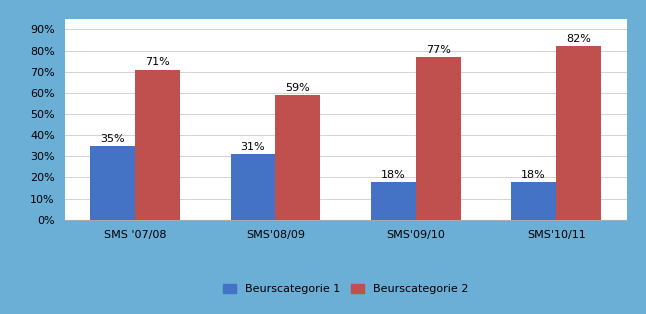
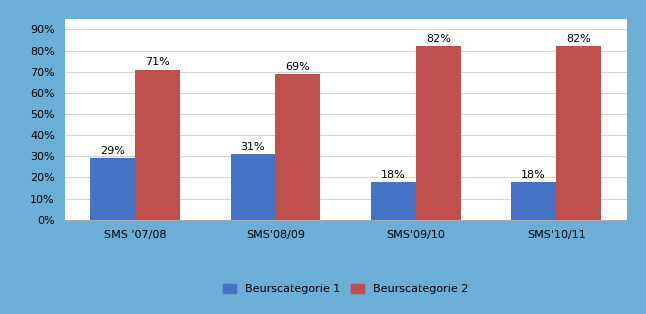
Beurscategorie 1/SMS '07/08: 35% -> 29%
Beurscategorie 2/SMS'08/09: 59% -> 69%
Beurscategorie 2/SMS'09/10: 77% -> 82%
